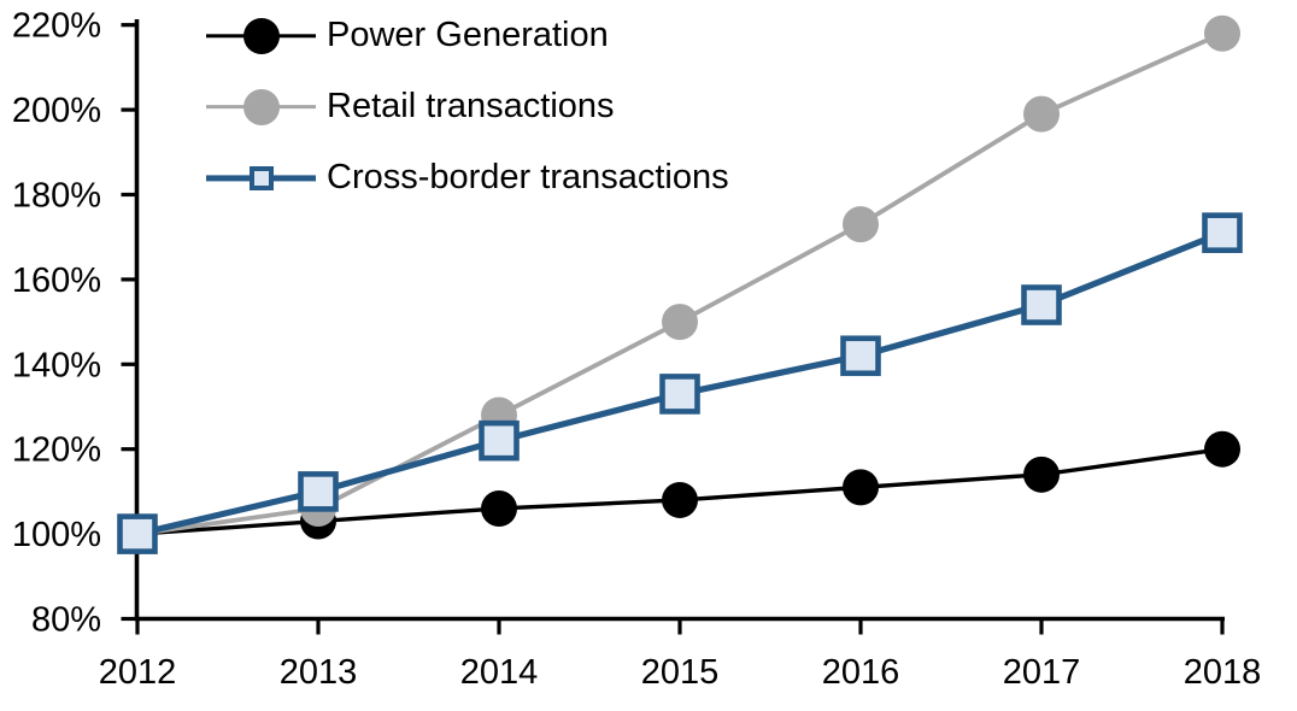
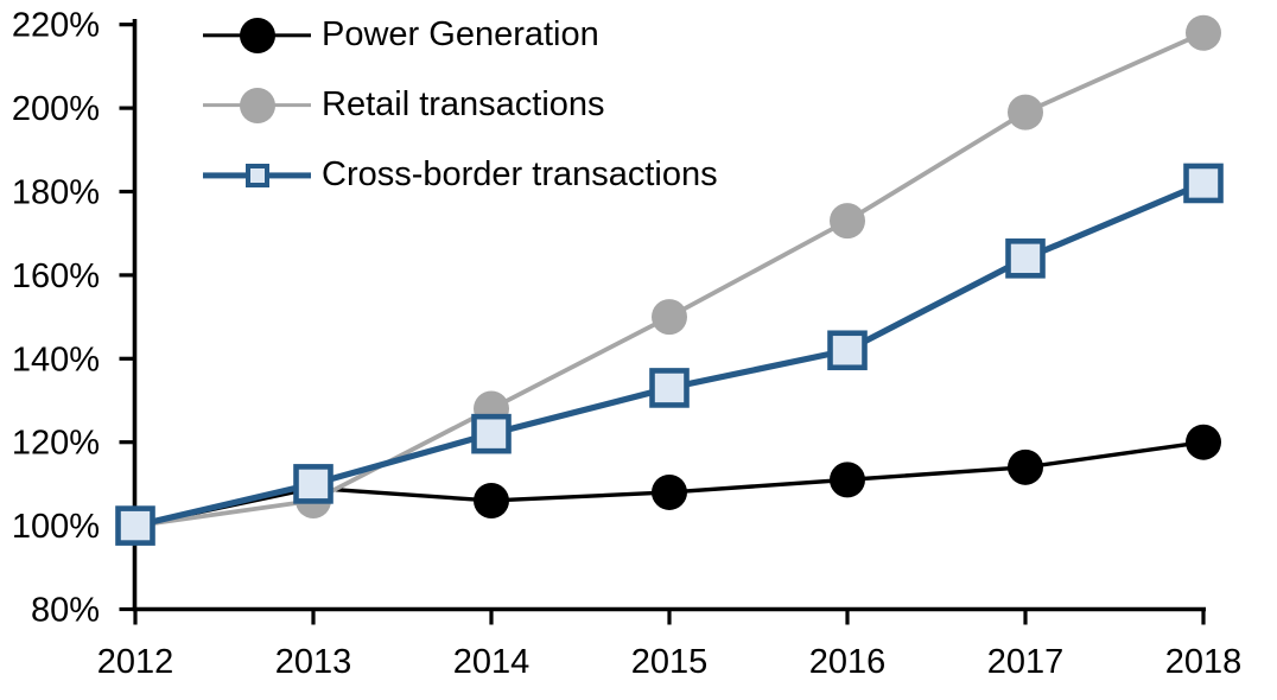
Power Generation/2013: 103% -> 109%
Cross-border transactions/2017: 154% -> 164%
Cross-border transactions/2018: 171% -> 182%
